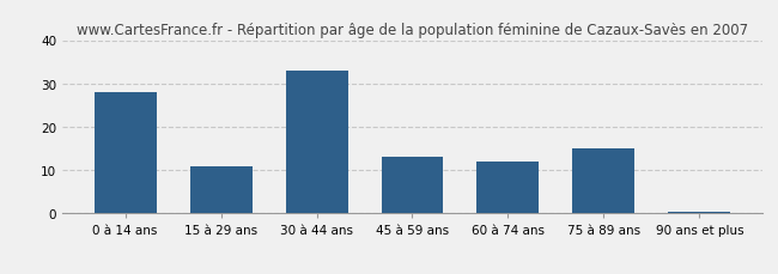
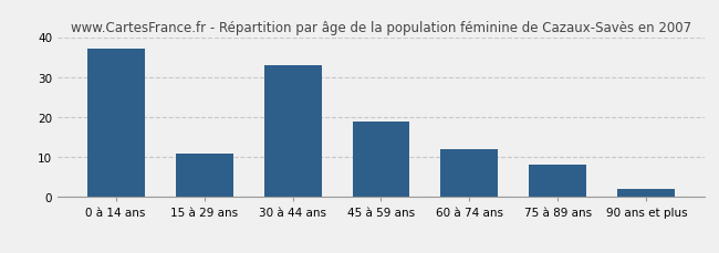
0 à 14 ans: 28.0 -> 37.0
45 à 59 ans: 13.0 -> 19.0
75 à 89 ans: 15.0 -> 8.0
90 ans et plus: 0.5 -> 2.0
